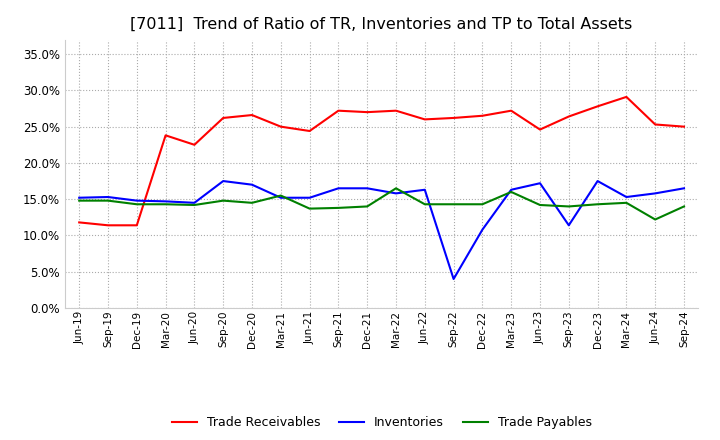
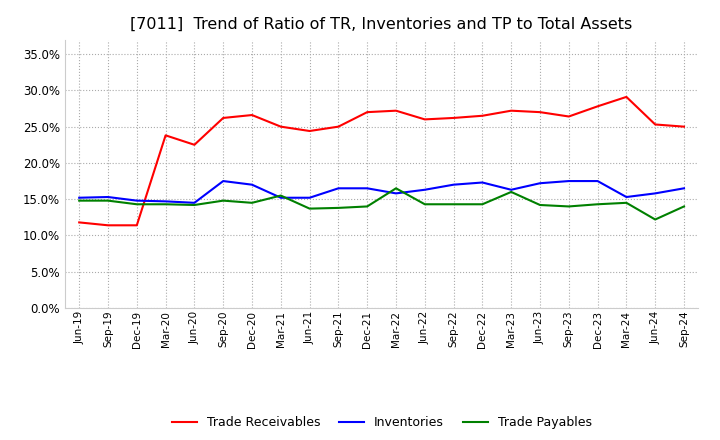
Trade Receivables/Sep-21: 27.2% -> 25.0%
Inventories/Sep-22: 4.0% -> 17.0%
Inventories/Dec-22: 10.8% -> 17.3%
Trade Receivables/Jun-23: 24.6% -> 27.0%
Inventories/Sep-23: 11.4% -> 17.5%
